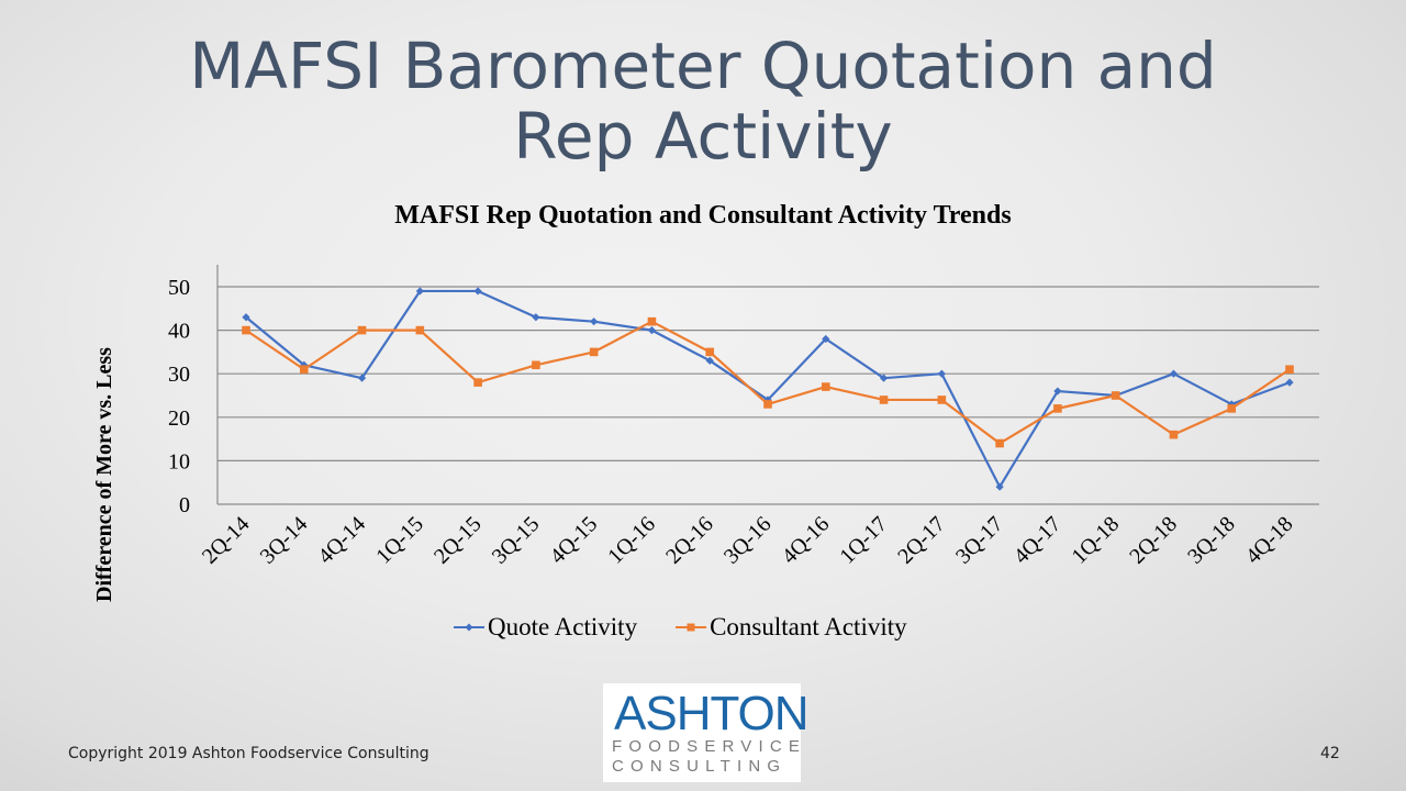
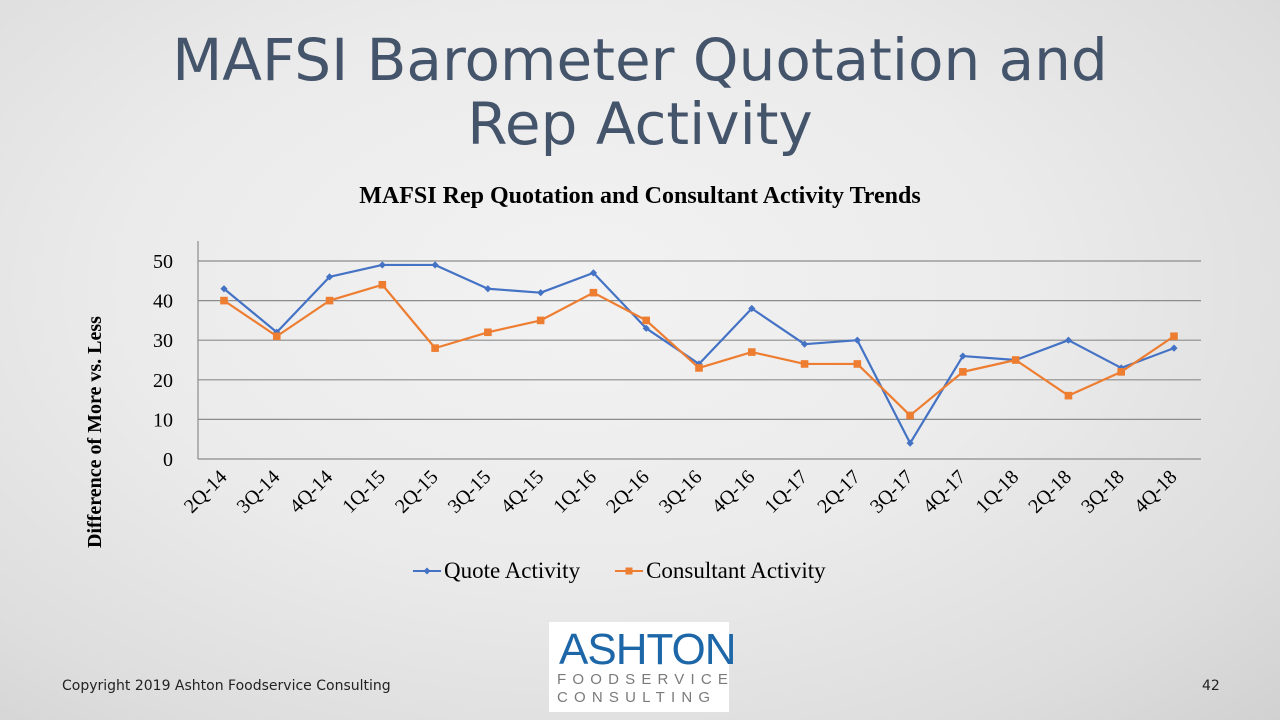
Quote Activity/4Q-14: 29 -> 46
Consultant Activity/1Q-15: 40 -> 44
Quote Activity/1Q-16: 40 -> 47
Consultant Activity/3Q-17: 14 -> 11
